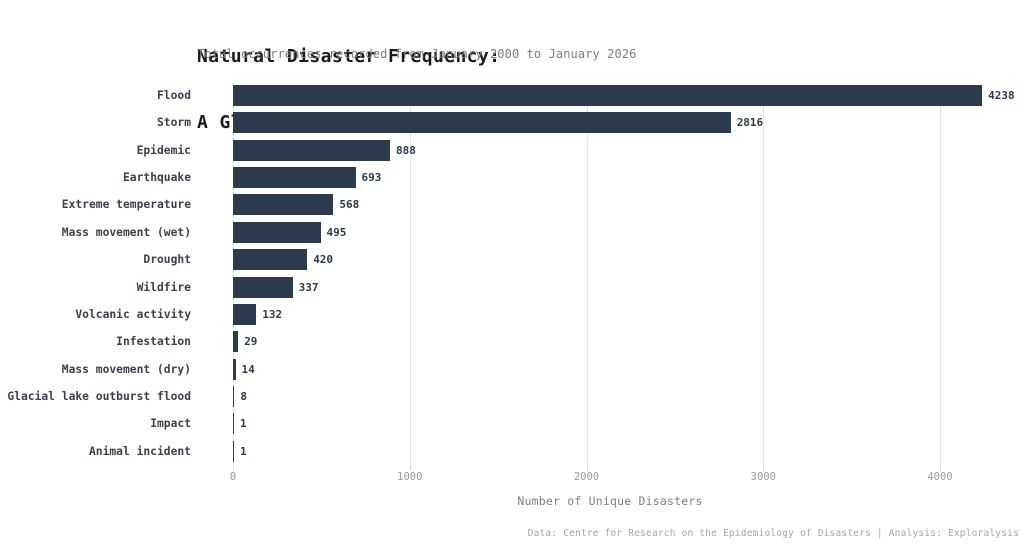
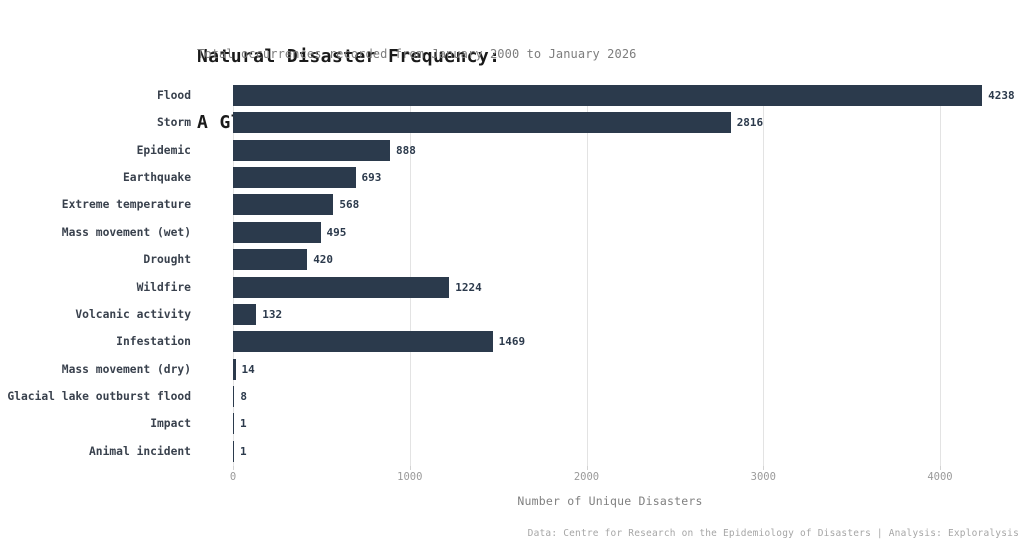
Wildfire: 337 -> 1224
Infestation: 29 -> 1469
